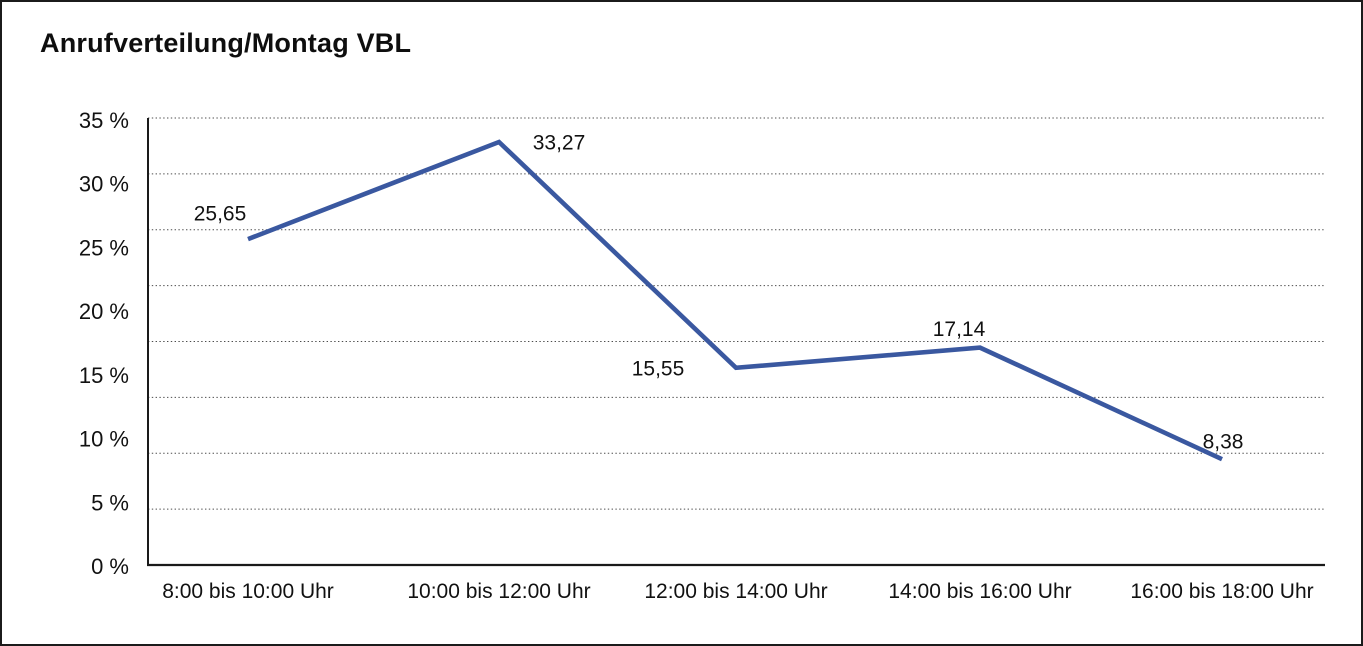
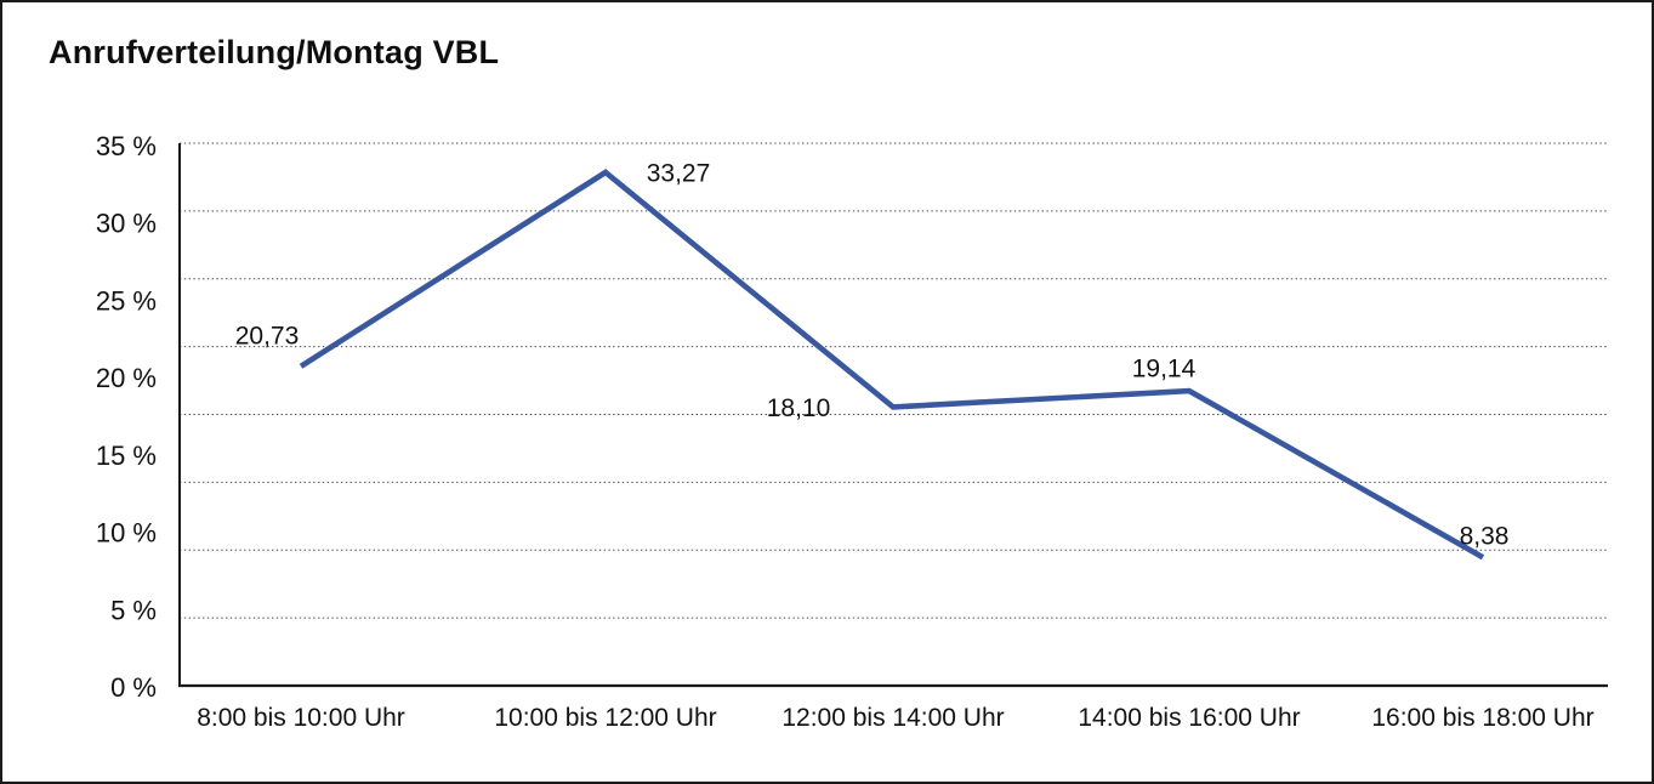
8:00 bis 10:00 Uhr: 25,65 -> 20,73
12:00 bis 14:00 Uhr: 15,55 -> 18,10
14:00 bis 16:00 Uhr: 17,14 -> 19,14
